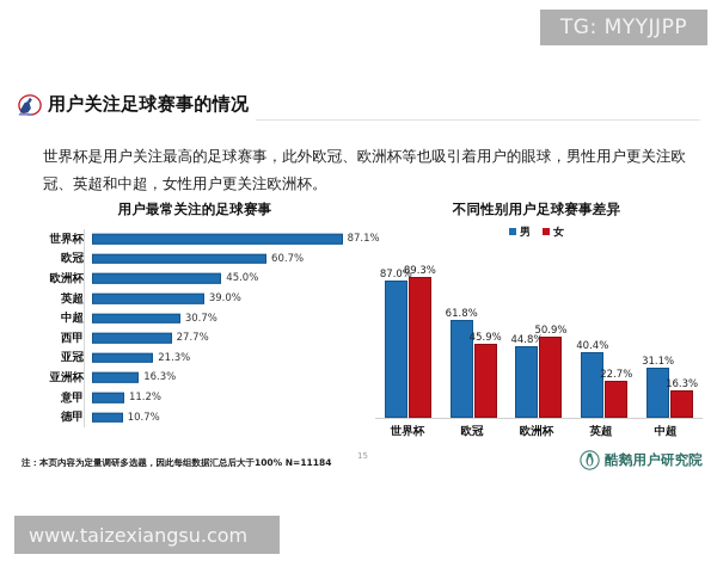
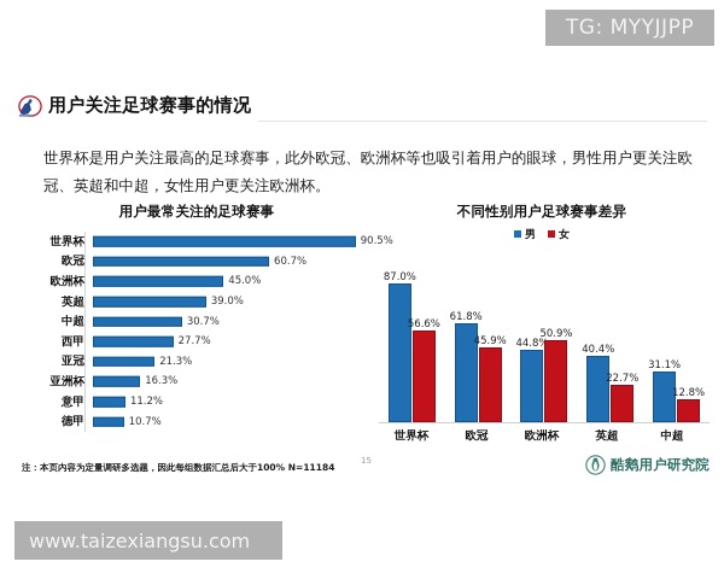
用户最常关注的足球赛事/世界杯: 87.1% -> 90.5%
不同性别用户足球赛事差异/女/世界杯: 89.3% -> 56.6%
不同性别用户足球赛事差异/女/中超: 16.3% -> 12.8%
